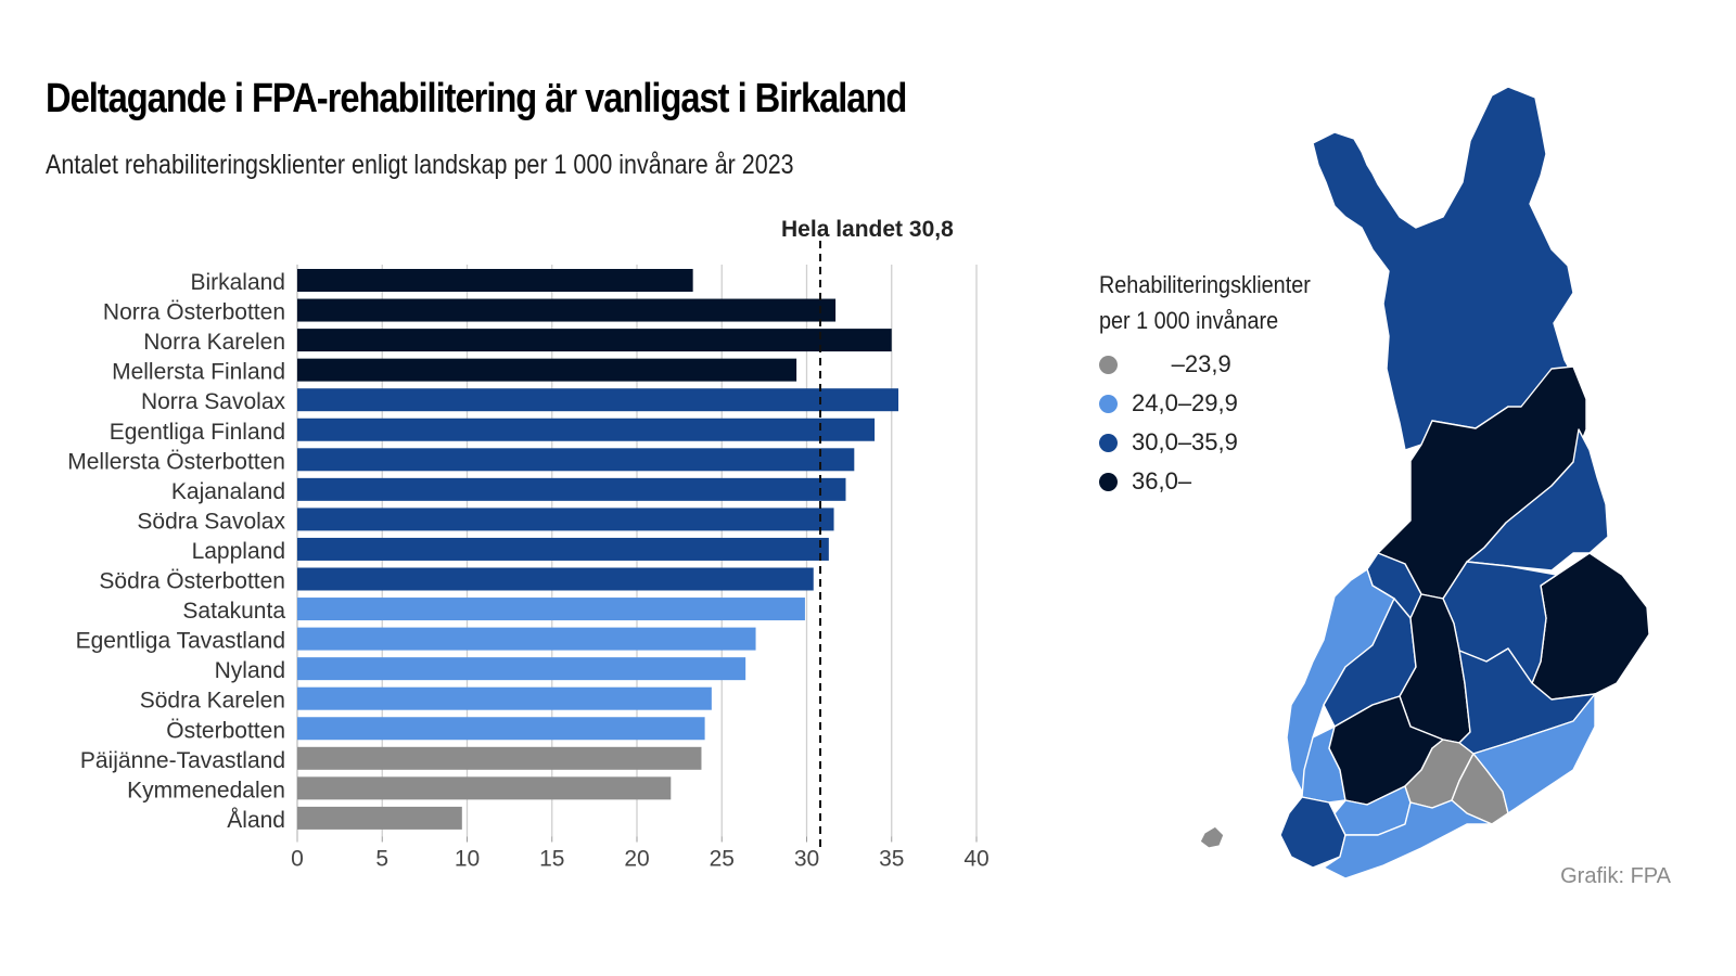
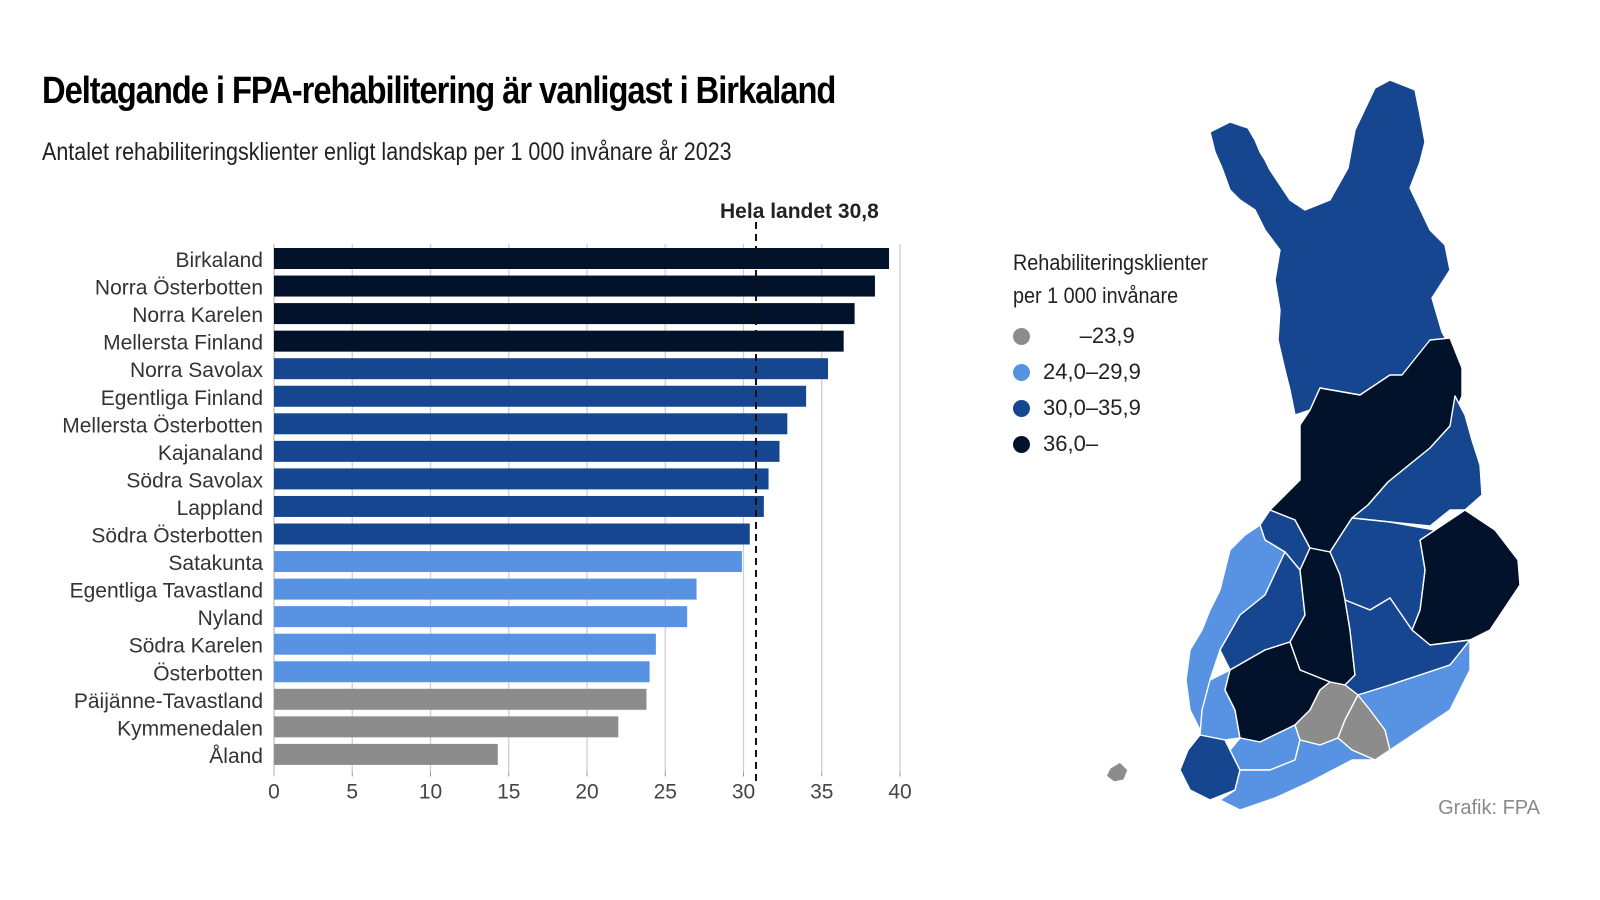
Birkaland: 23.3 -> 39.3
Norra Österbotten: 31.7 -> 38.4
Norra Karelen: 35.0 -> 37.1
Mellersta Finland: 29.4 -> 36.4
Åland: 9.7 -> 14.3
